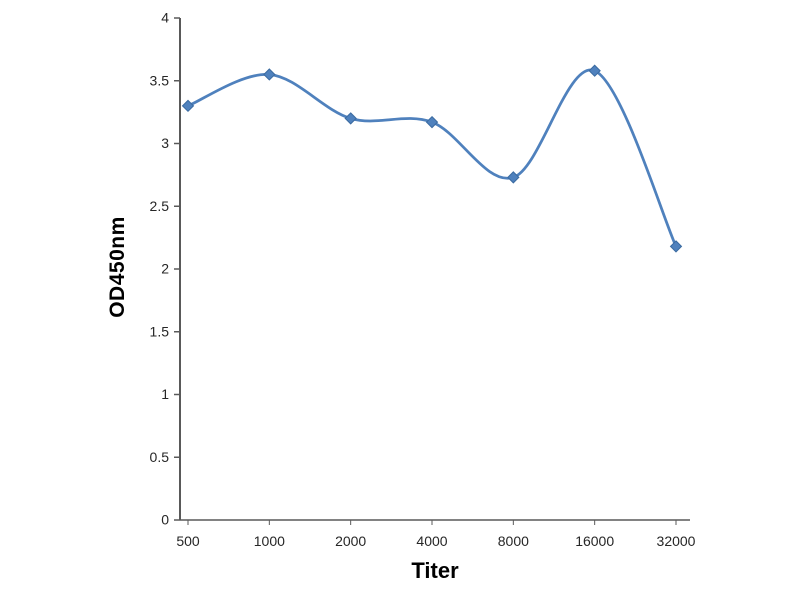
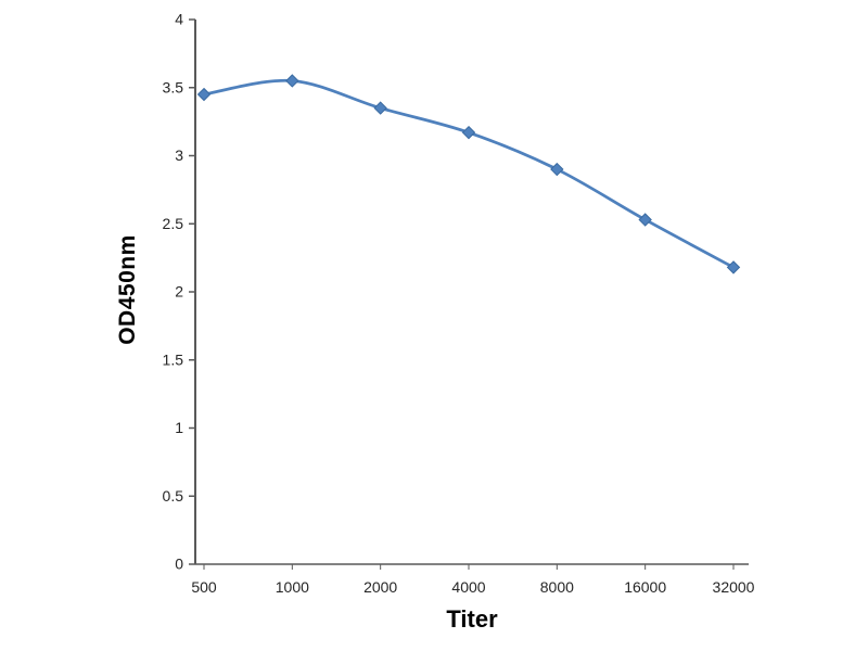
500: 3.30 -> 3.45
2000: 3.20 -> 3.35
8000: 2.73 -> 2.90
16000: 3.58 -> 2.53
